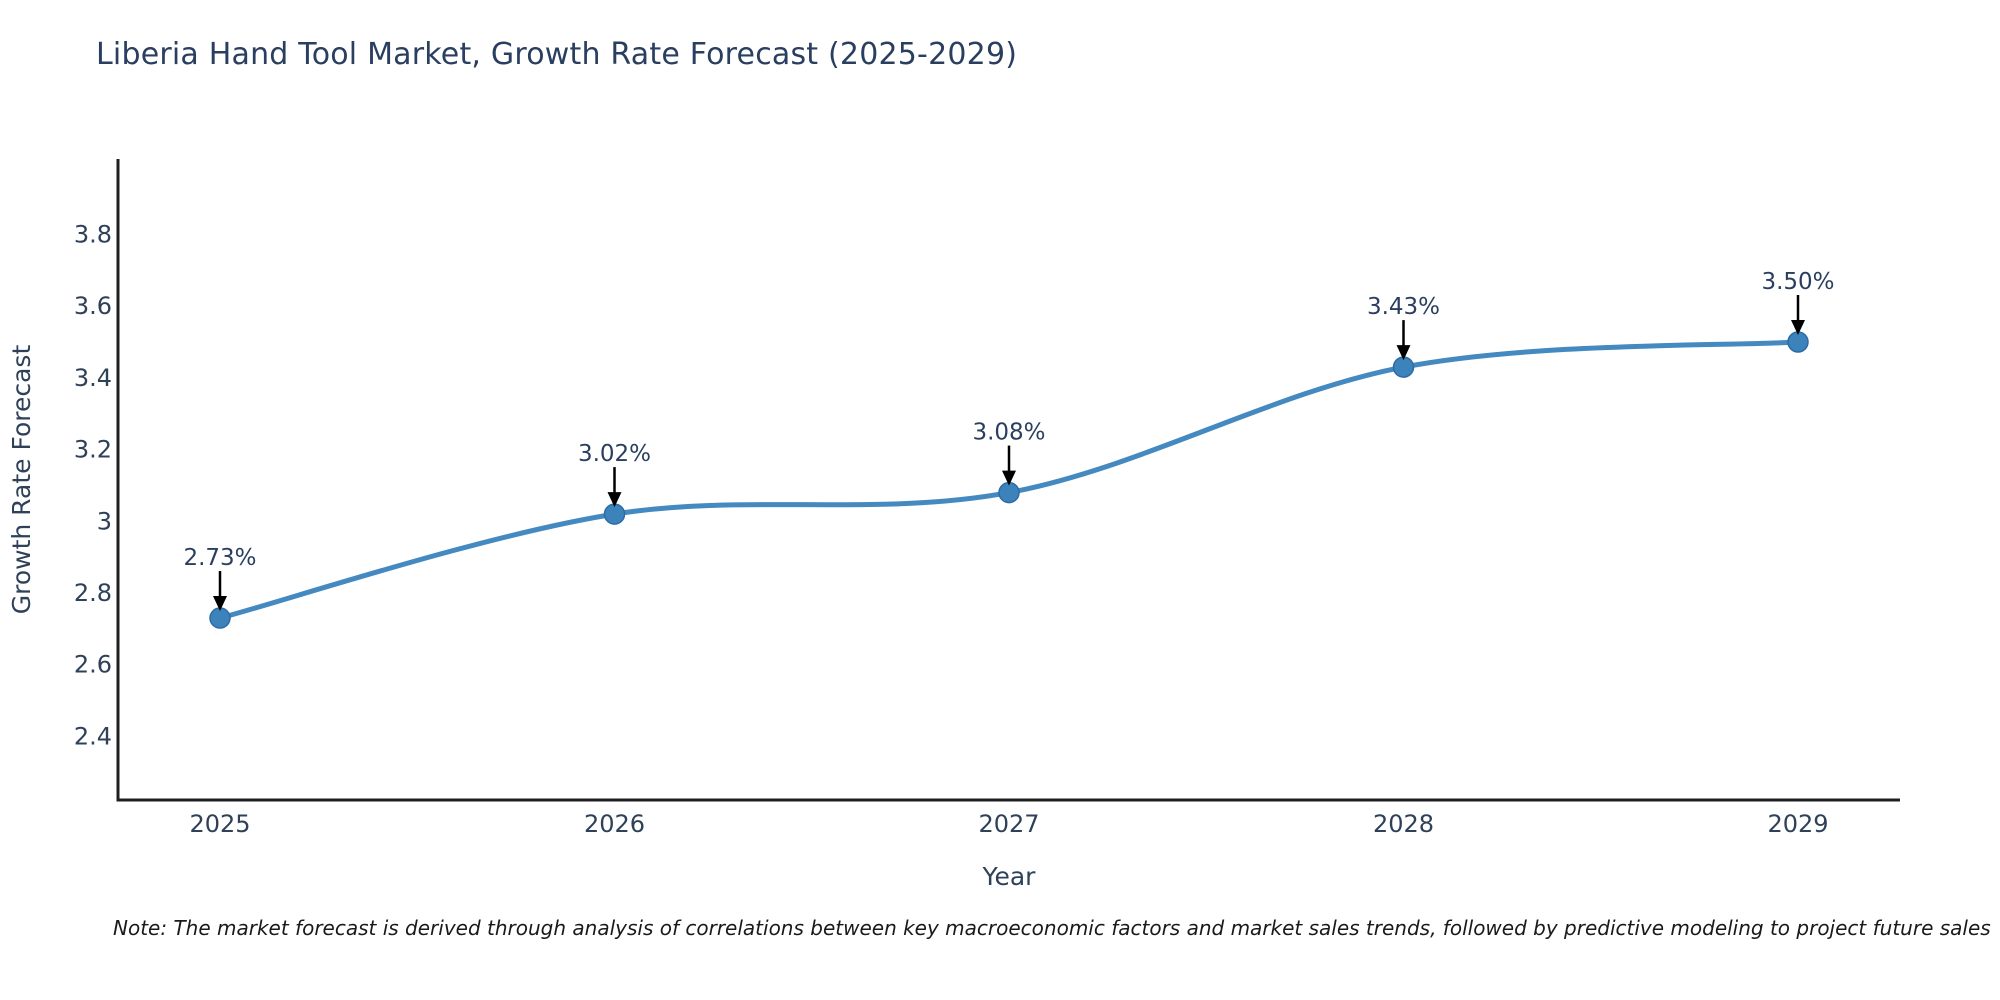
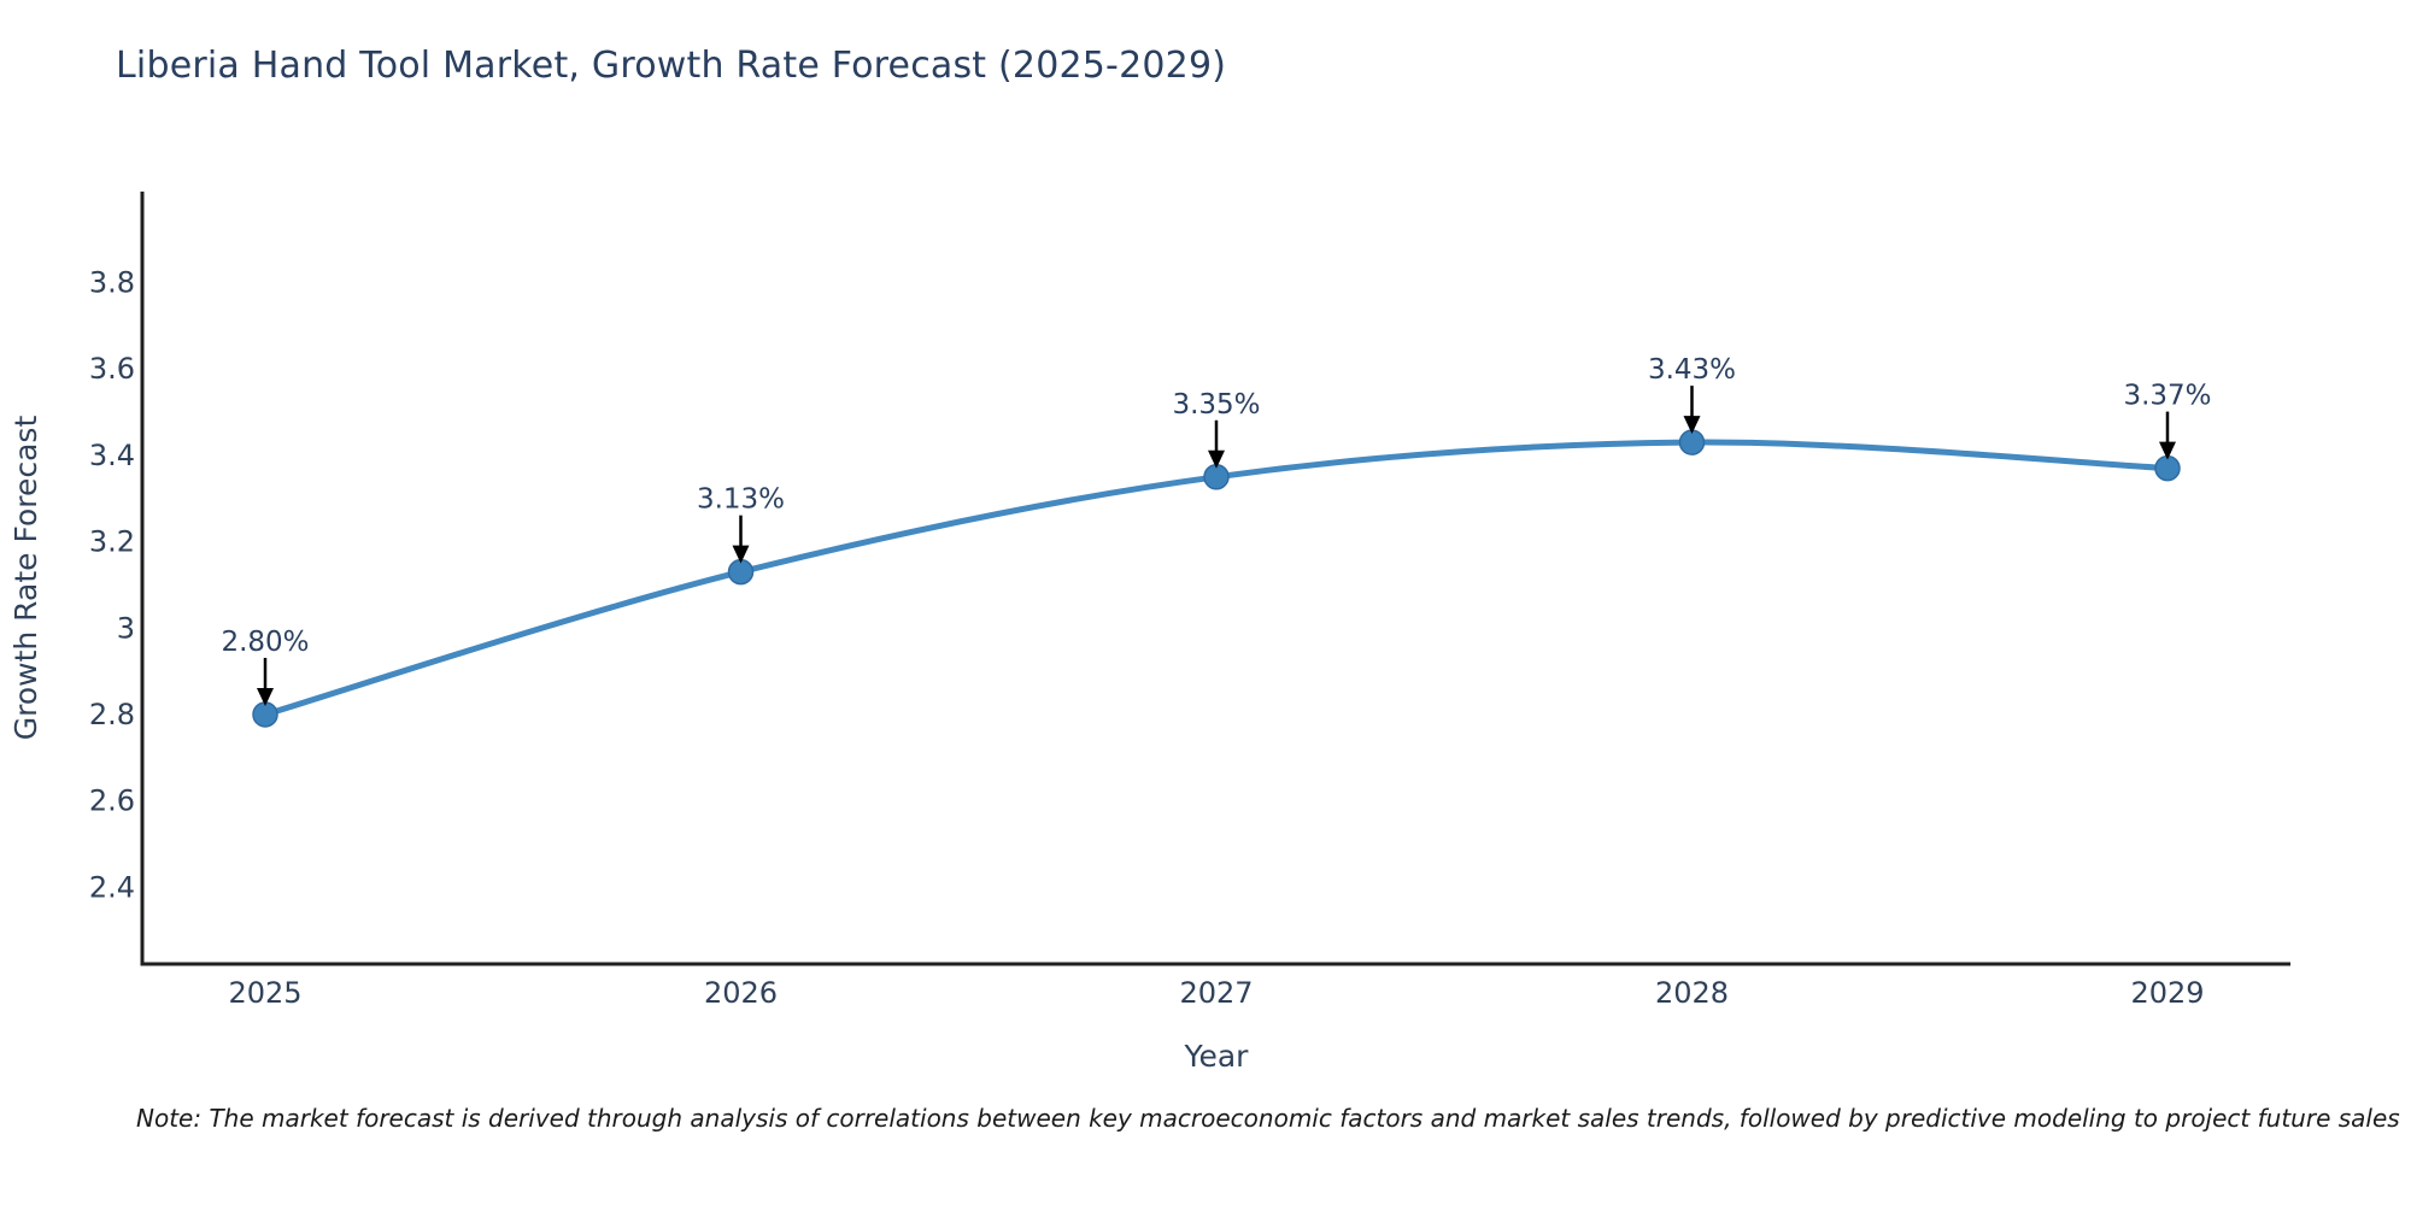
2025: 2.73% -> 2.80%
2026: 3.02% -> 3.13%
2027: 3.08% -> 3.35%
2029: 3.50% -> 3.37%
